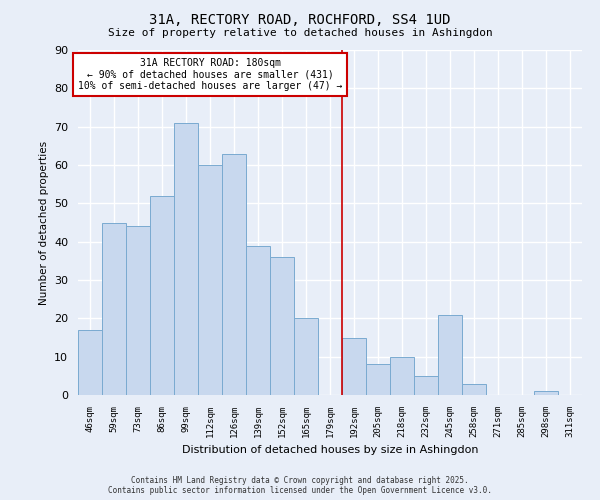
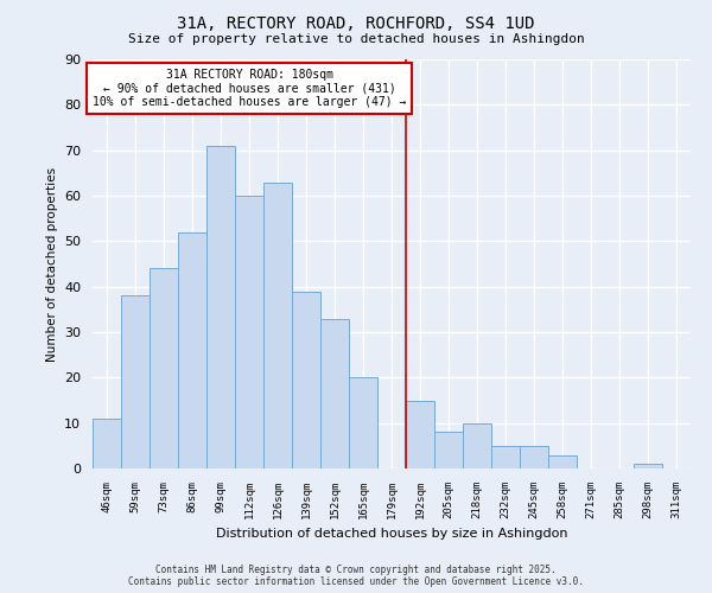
46sqm: 17 -> 11
59sqm: 45 -> 38
152sqm: 36 -> 33
245sqm: 21 -> 5
